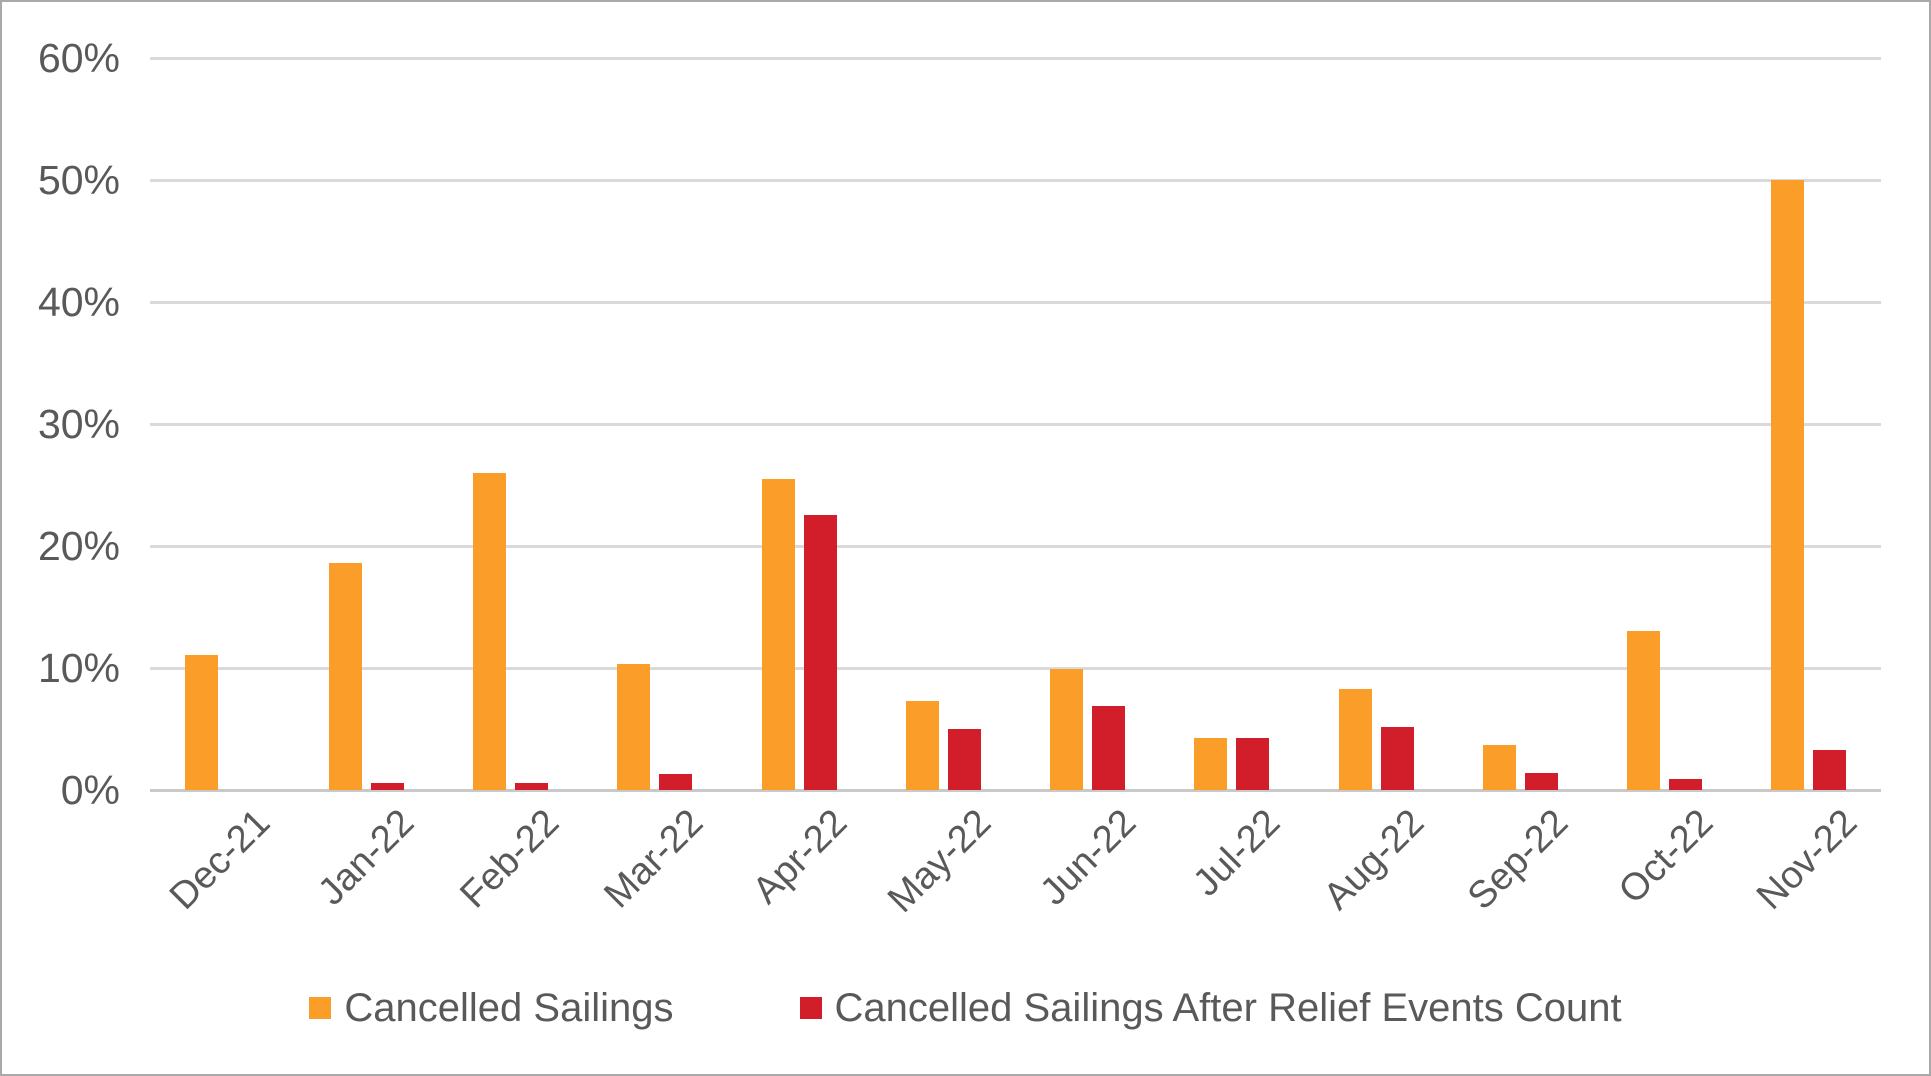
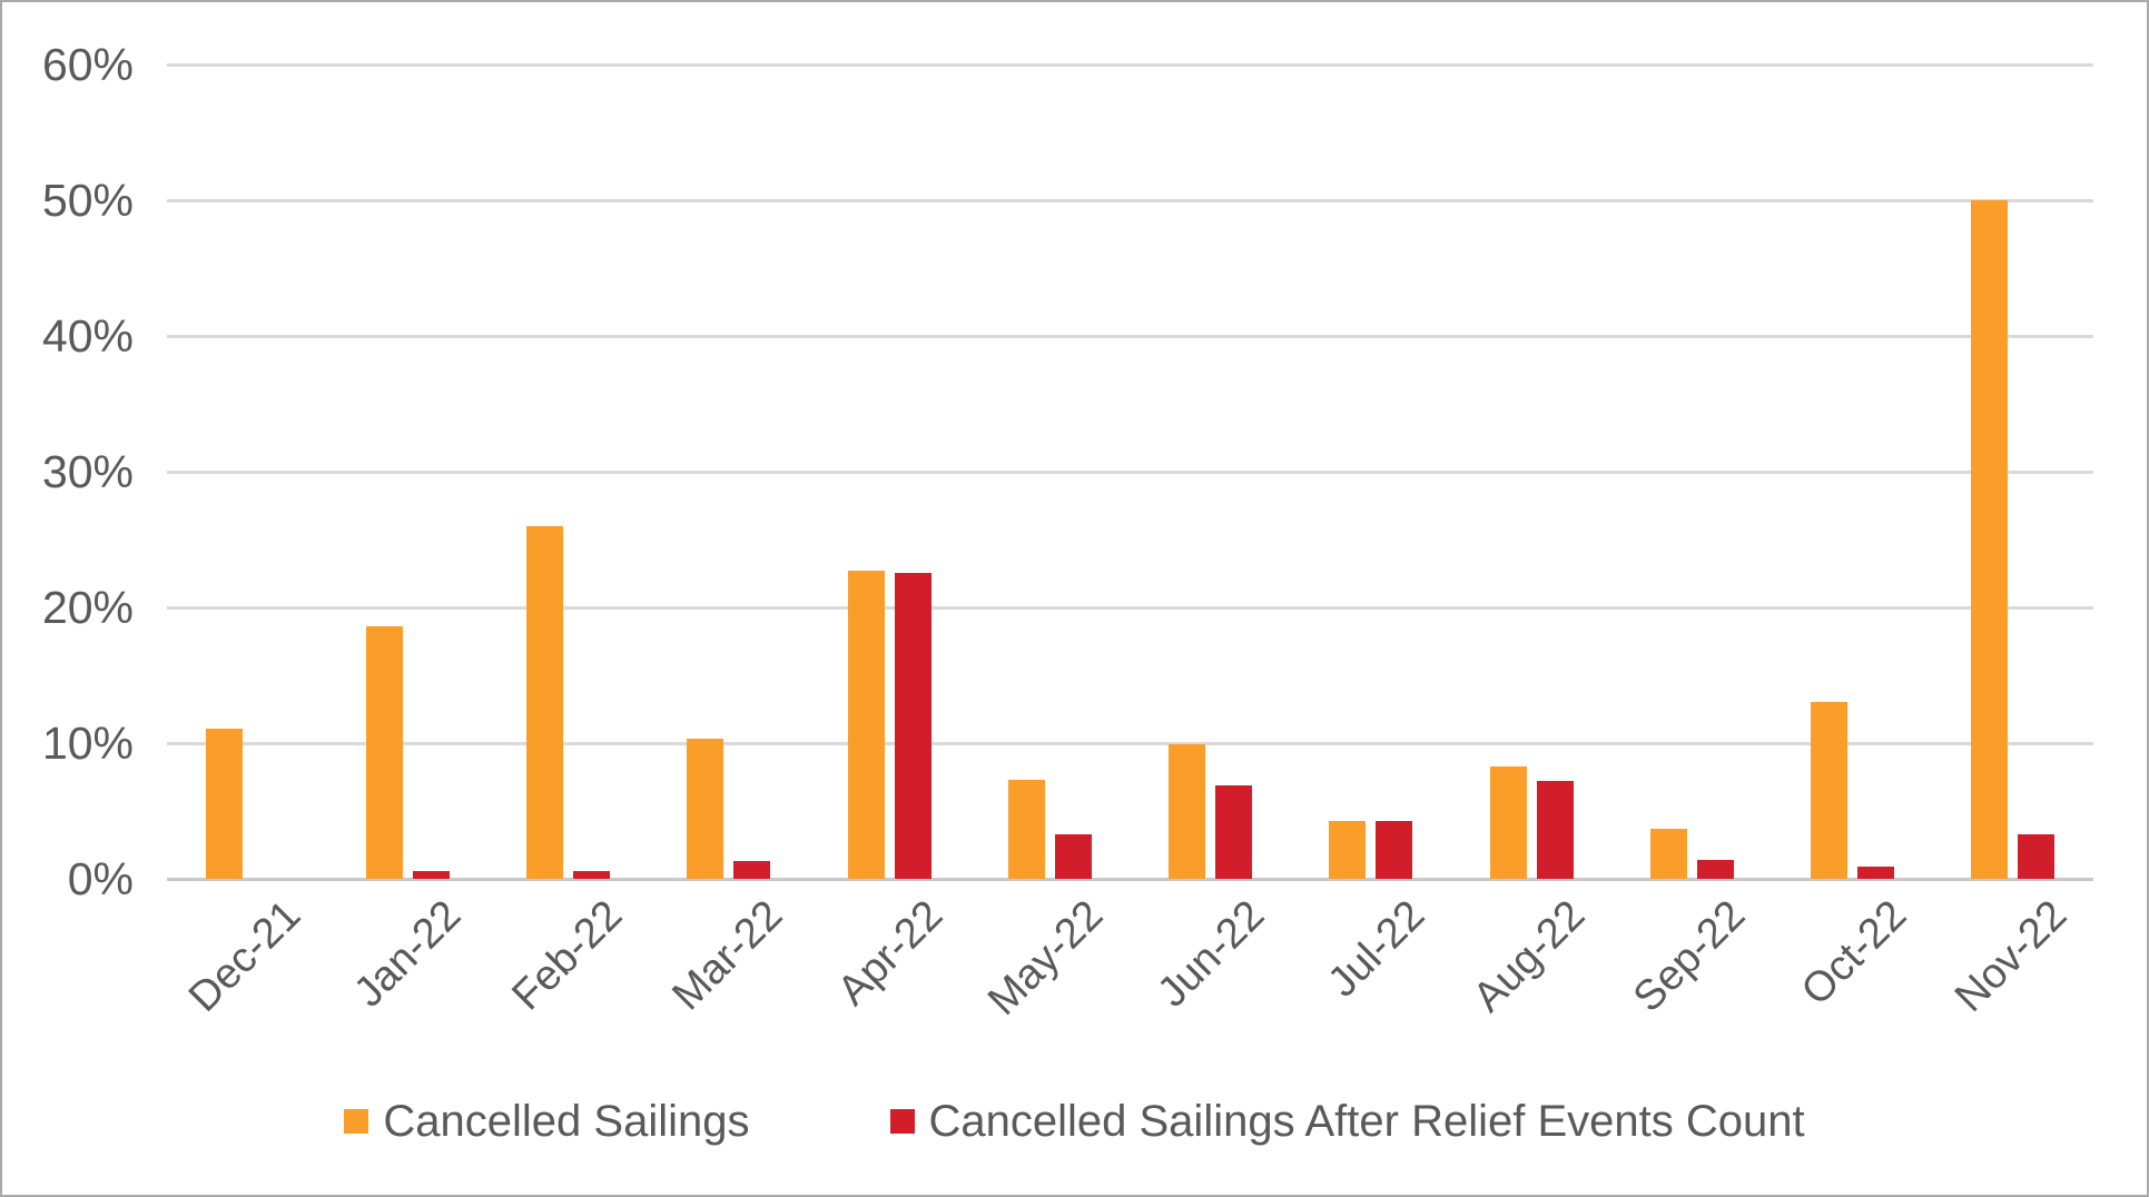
Cancelled Sailings/Apr-22: 25.5% -> 22.7%
Cancelled Sailings After Relief Events Count/May-22: 5.0% -> 3.3%
Cancelled Sailings After Relief Events Count/Aug-22: 5.2% -> 7.2%
